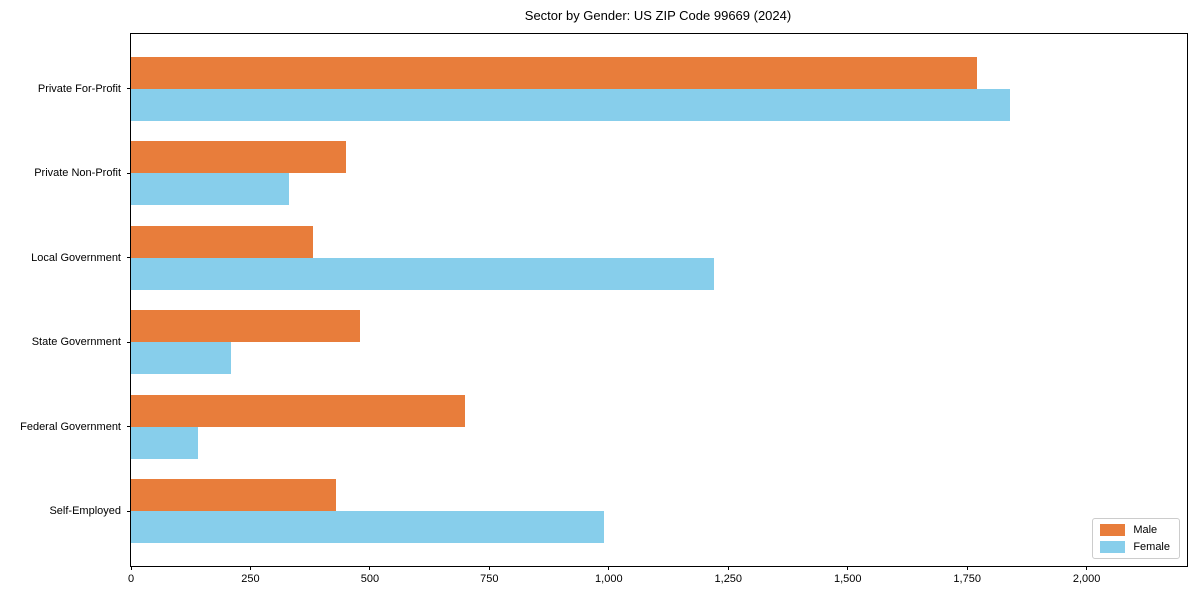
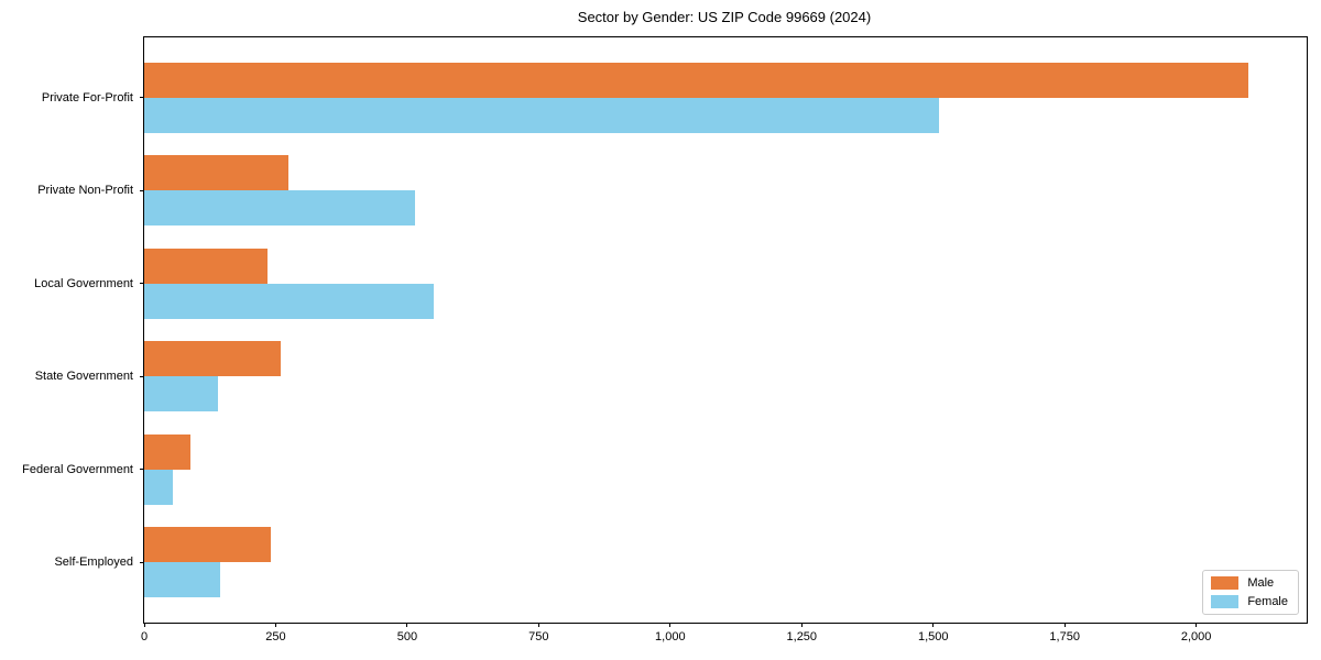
Male/Private For-Profit: 1770 -> 2100
Female/Private For-Profit: 1840 -> 1510
Male/Private Non-Profit: 450 -> 280
Female/Private Non-Profit: 330 -> 520
Male/Local Government: 380 -> 240
Female/Local Government: 1220 -> 550
Male/State Government: 480 -> 260
Female/State Government: 210 -> 140
Male/Federal Government: 700 -> 90
Female/Federal Government: 140 -> 60
Male/Self-Employed: 430 -> 240
Female/Self-Employed: 990 -> 140
